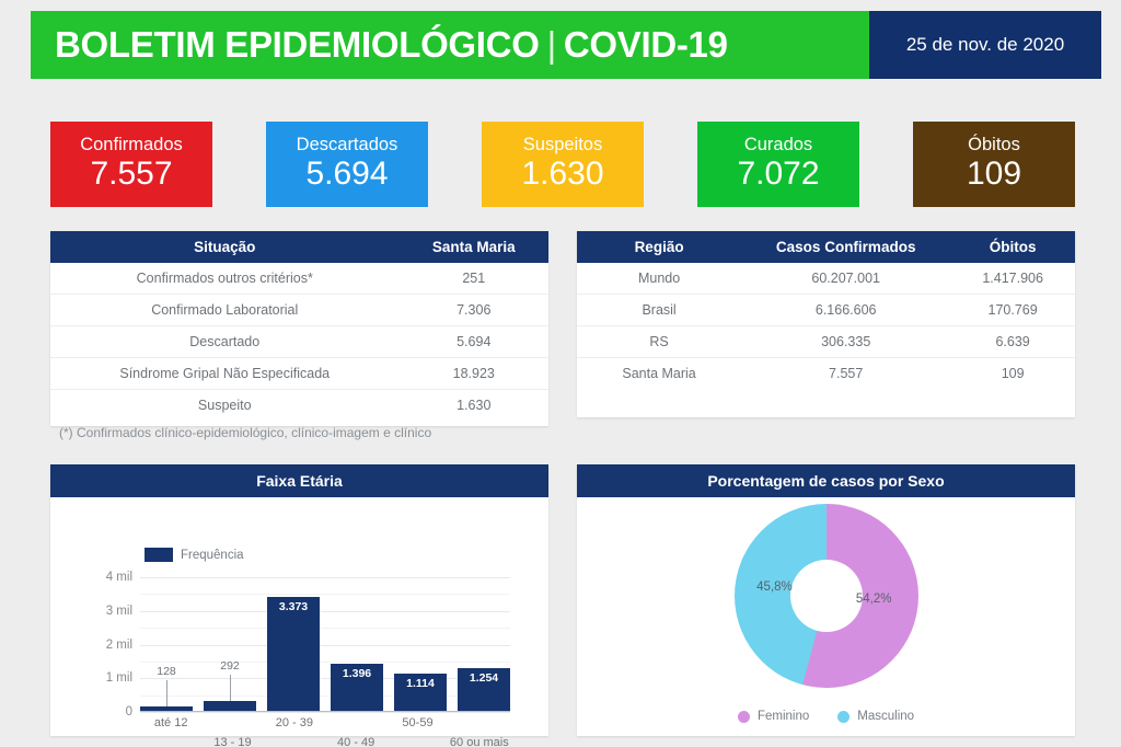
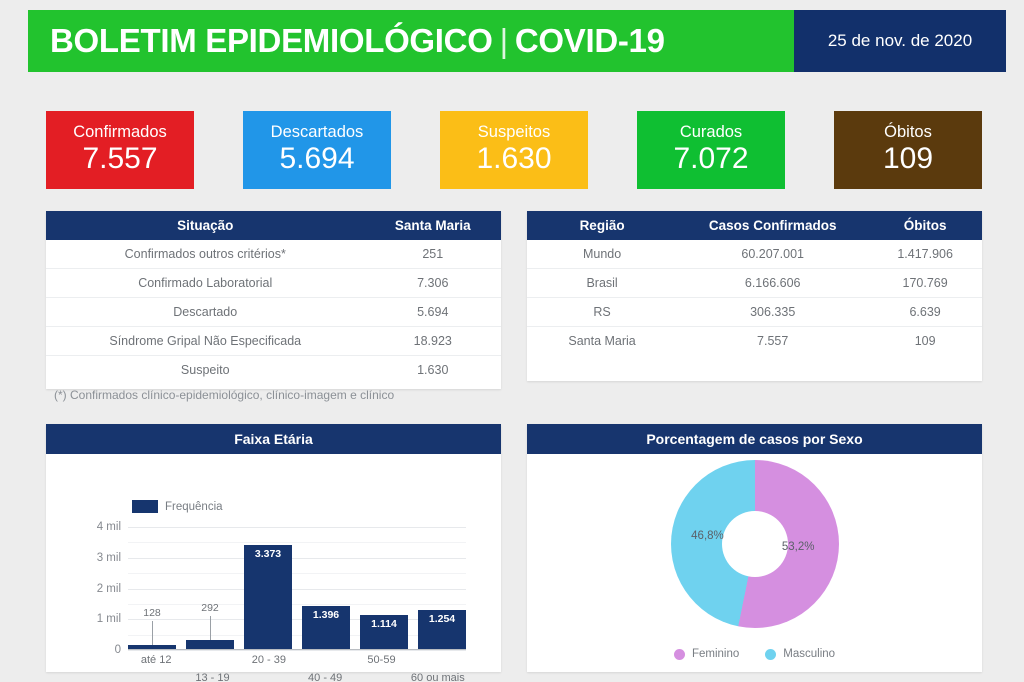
Porcentagem de casos por Sexo/Feminino: 54,2% -> 53,2%
Porcentagem de casos por Sexo/Masculino: 45,8% -> 46,8%
